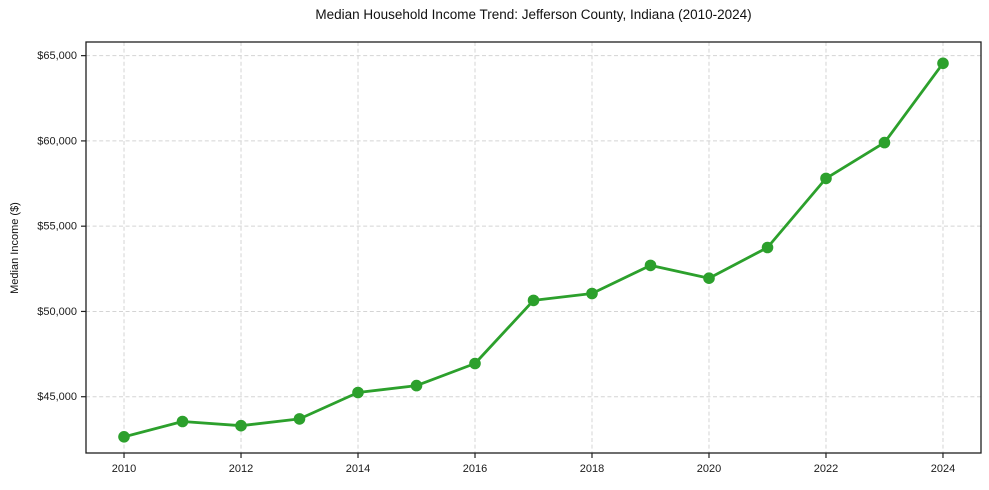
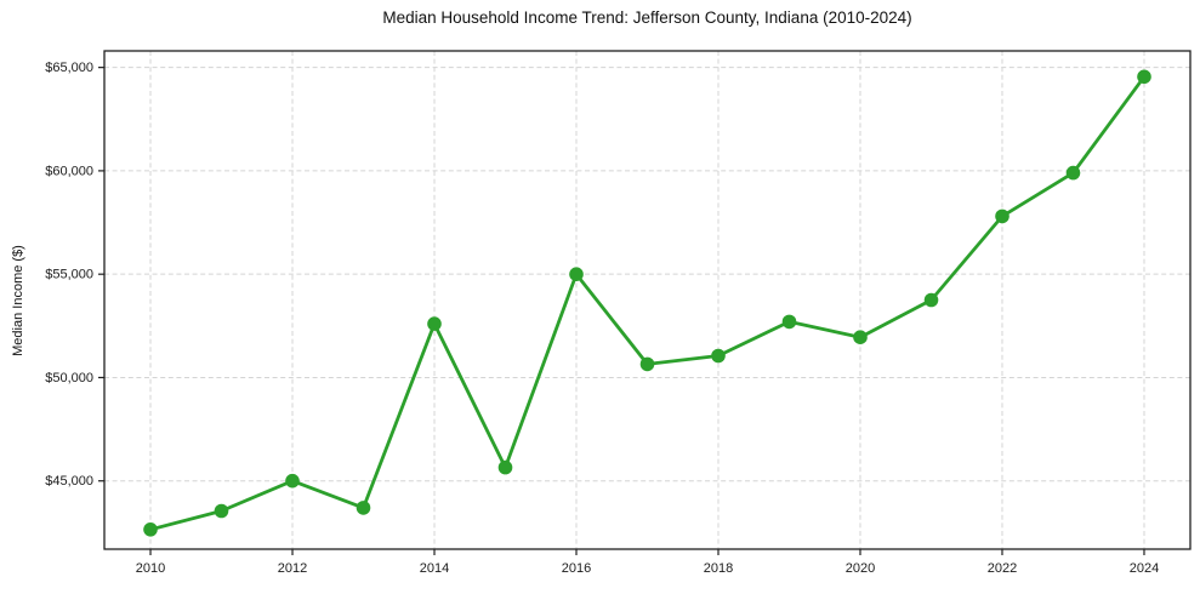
2012: $43300 -> $45000
2014: $45200 -> $52600
2016: $47000 -> $55000
